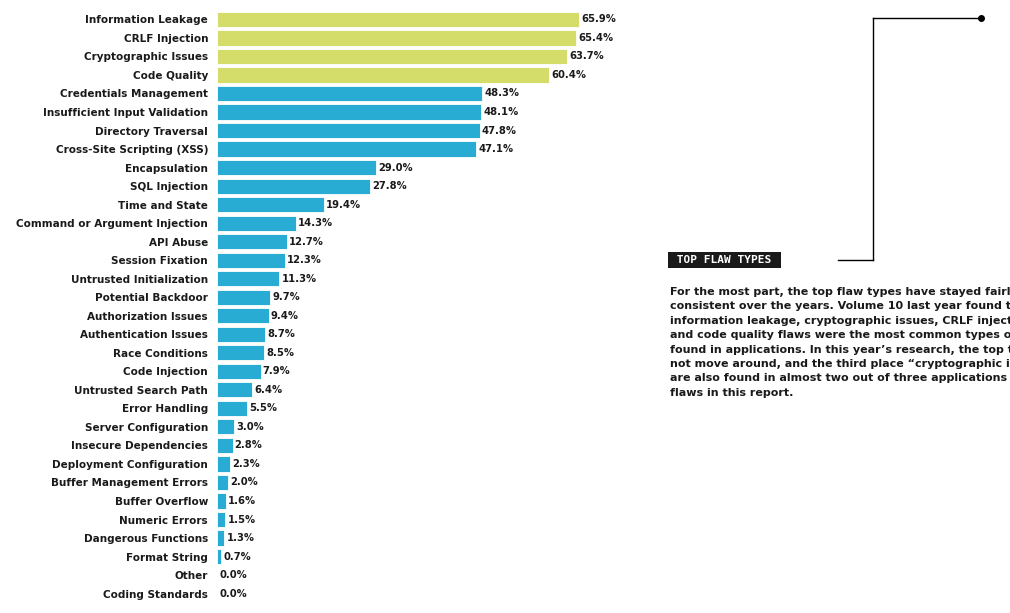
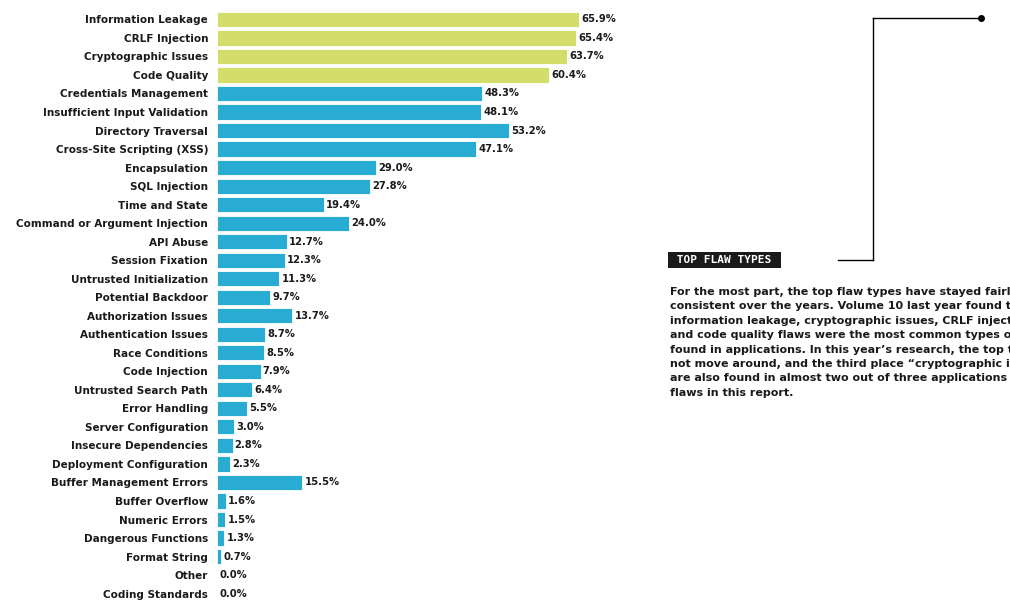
Directory Traversal: 47.8% -> 53.2%
Command or Argument Injection: 14.3% -> 24.0%
Authorization Issues: 9.4% -> 13.7%
Buffer Management Errors: 2.0% -> 15.5%
